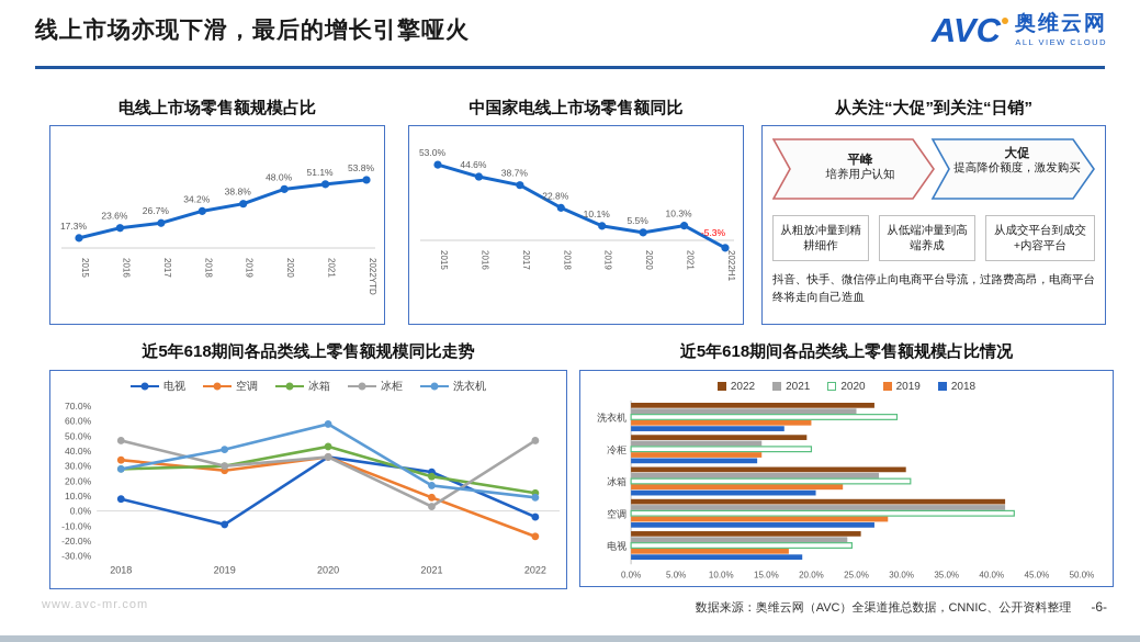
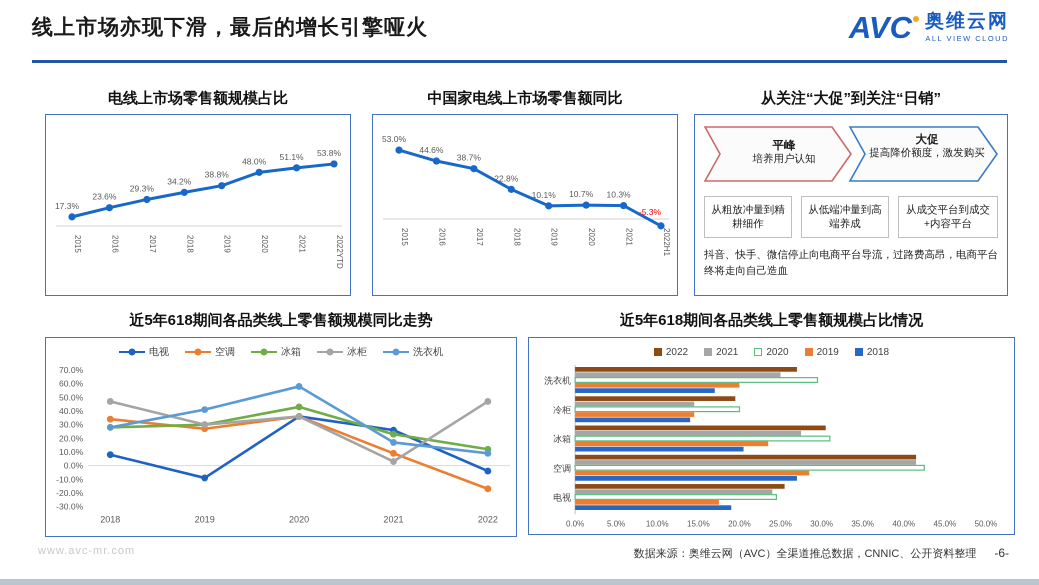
电线上市场零售额规模占比/2017: 26.7% -> 29.3%
中国家电线上市场零售额同比/2020: 5.5% -> 10.7%
